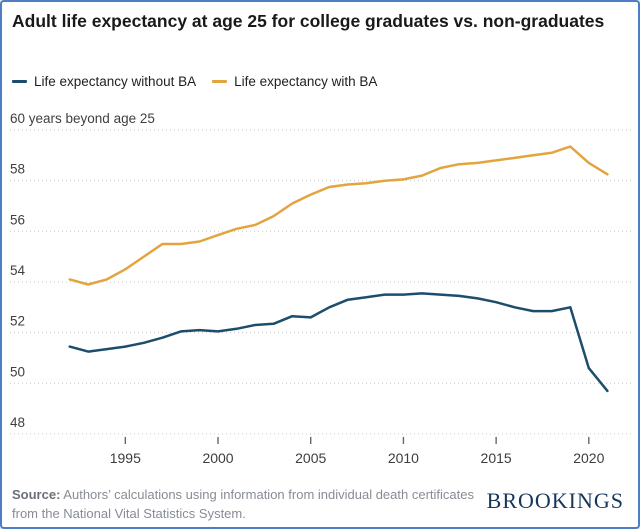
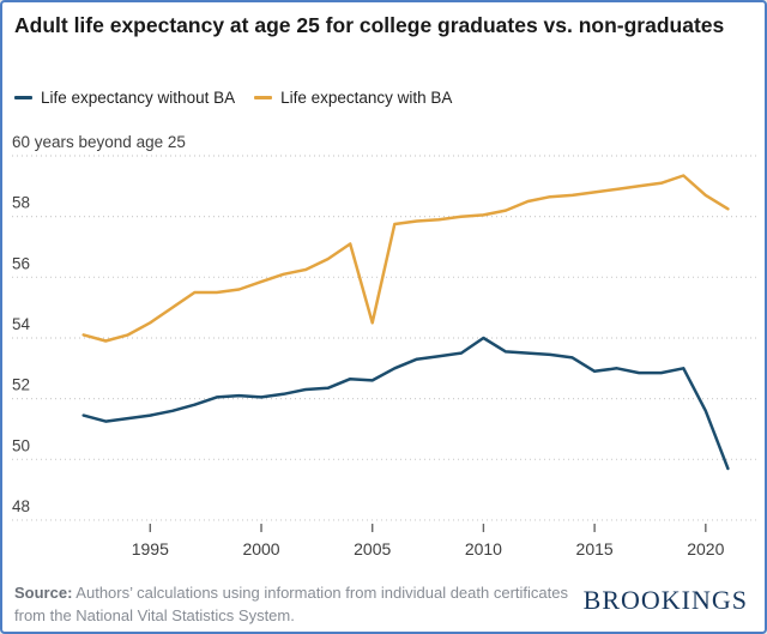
Life expectancy with BA/2005: 57.5 -> 54.5
Life expectancy without BA/2010: 53.5 -> 54.0
Life expectancy without BA/2015: 53.2 -> 52.9
Life expectancy without BA/2020: 50.6 -> 51.6
